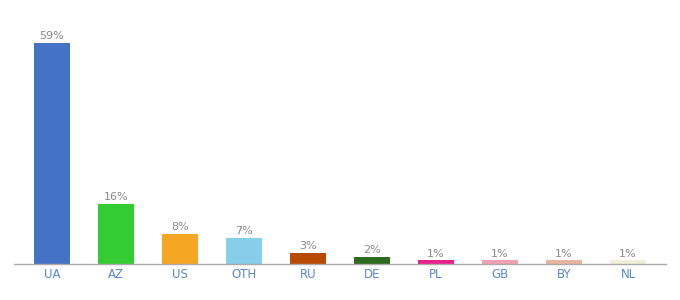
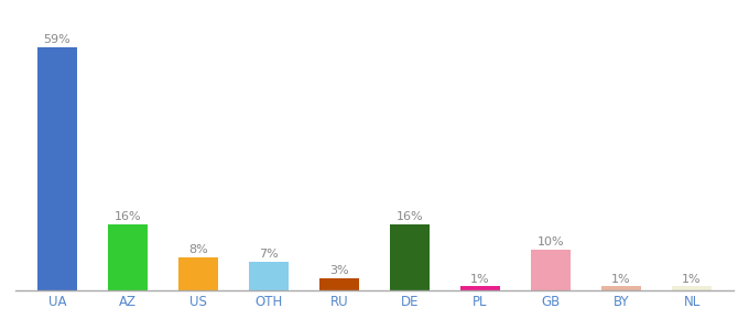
DE: 2% -> 16%
GB: 1% -> 10%
